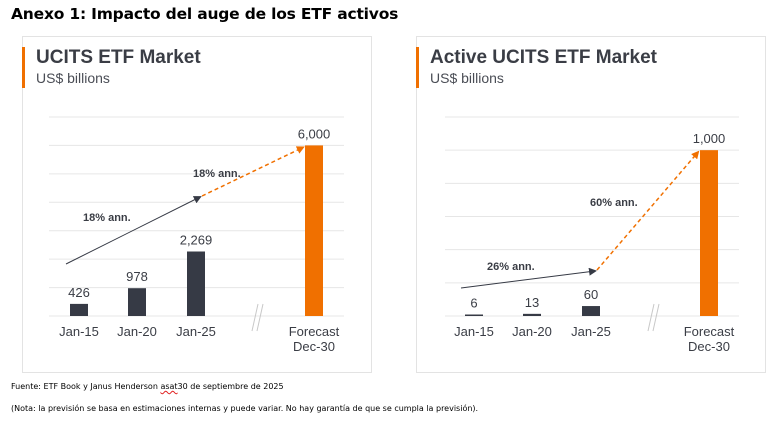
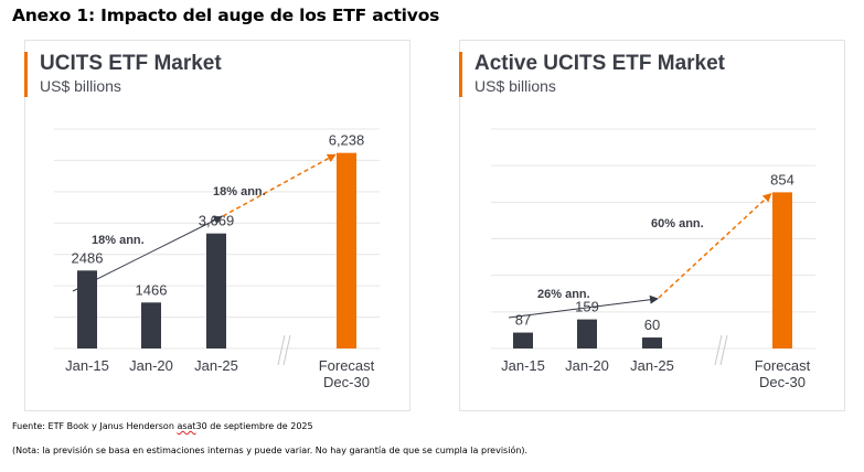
UCITS ETF Market/Jan-15: 426 -> 2486
UCITS ETF Market/Jan-20: 978 -> 1466
UCITS ETF Market/Jan-25: 2,269 -> 3,669
UCITS ETF Market/Forecast Dec-30: 6,000 -> 6,238
Active UCITS ETF Market/Jan-15: 6 -> 87
Active UCITS ETF Market/Jan-20: 13 -> 159
Active UCITS ETF Market/Forecast Dec-30: 1,000 -> 854
